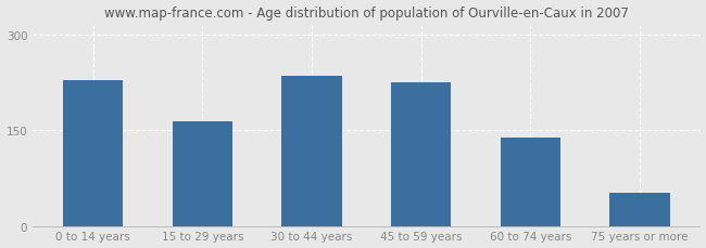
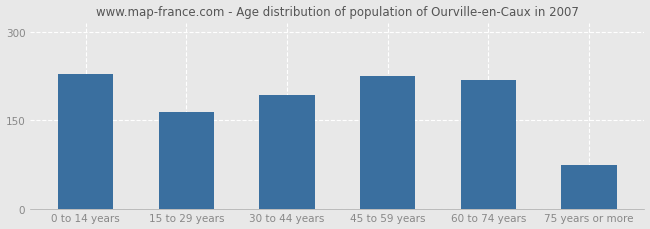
30 to 44 years: 235 -> 192
60 to 74 years: 138 -> 218
75 years or more: 52 -> 74
